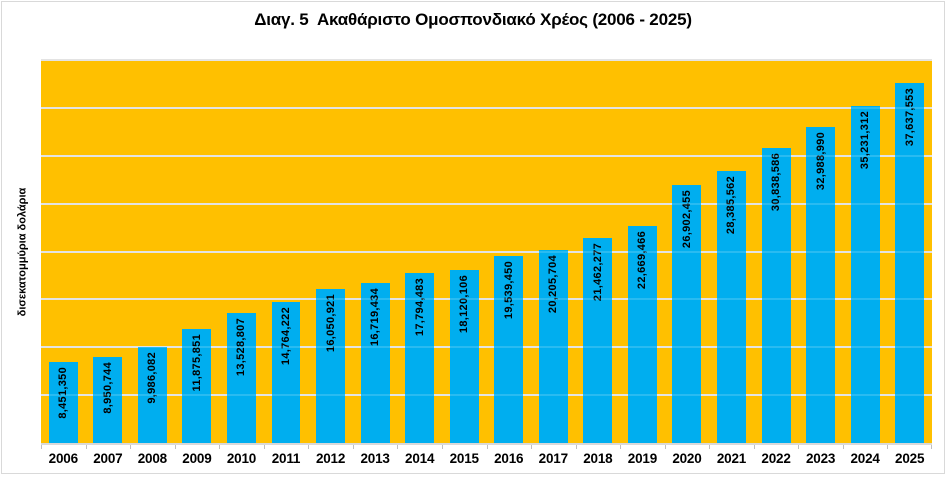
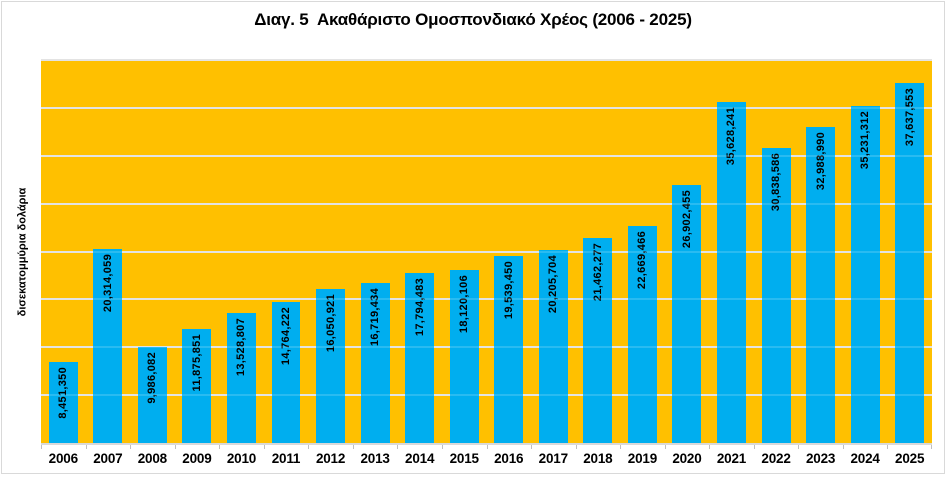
2007: 8,950,744 -> 20,314,059
2021: 28,385,562 -> 35,628,241
